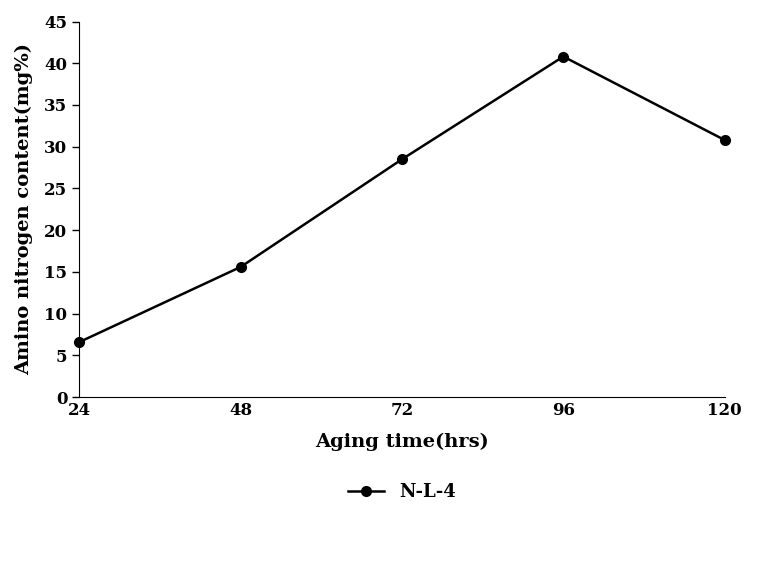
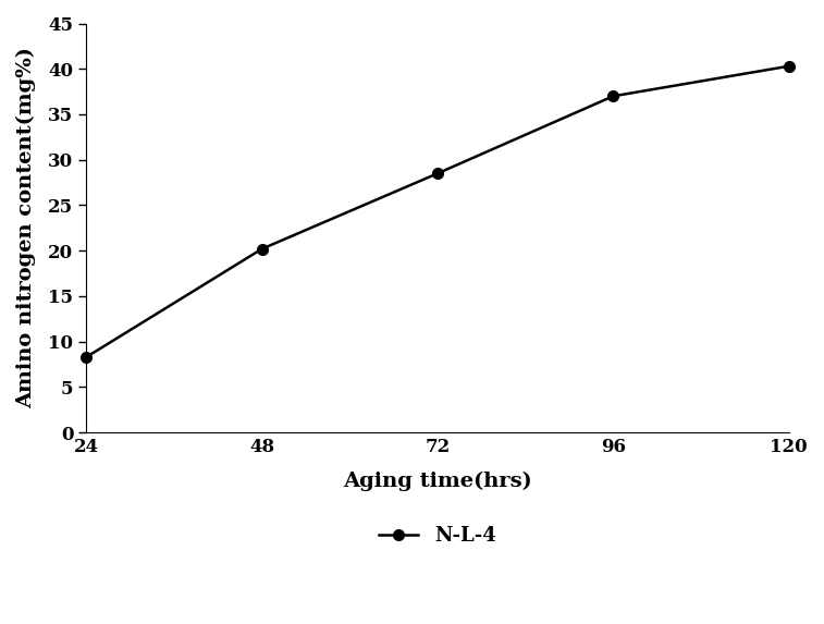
24: 6.6 -> 8.3
48: 15.6 -> 20.2
96: 40.8 -> 37.0
120: 30.8 -> 40.3
